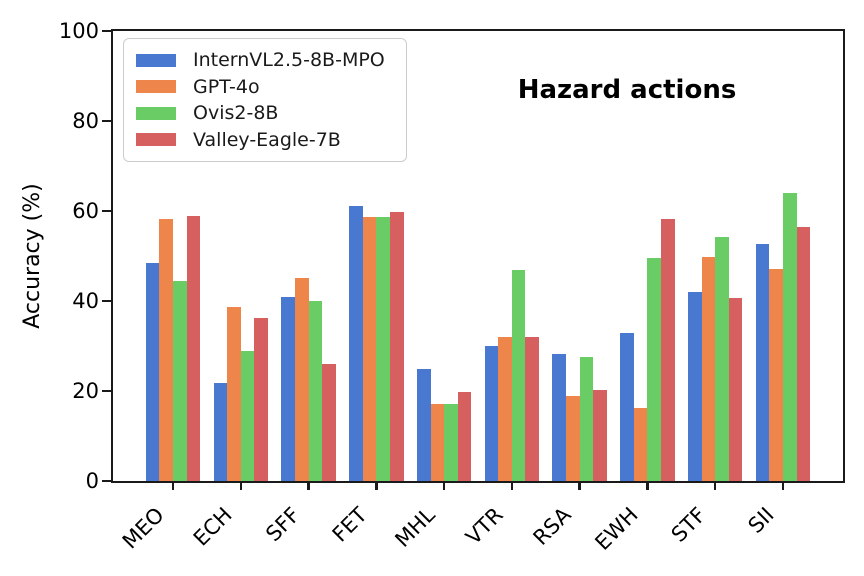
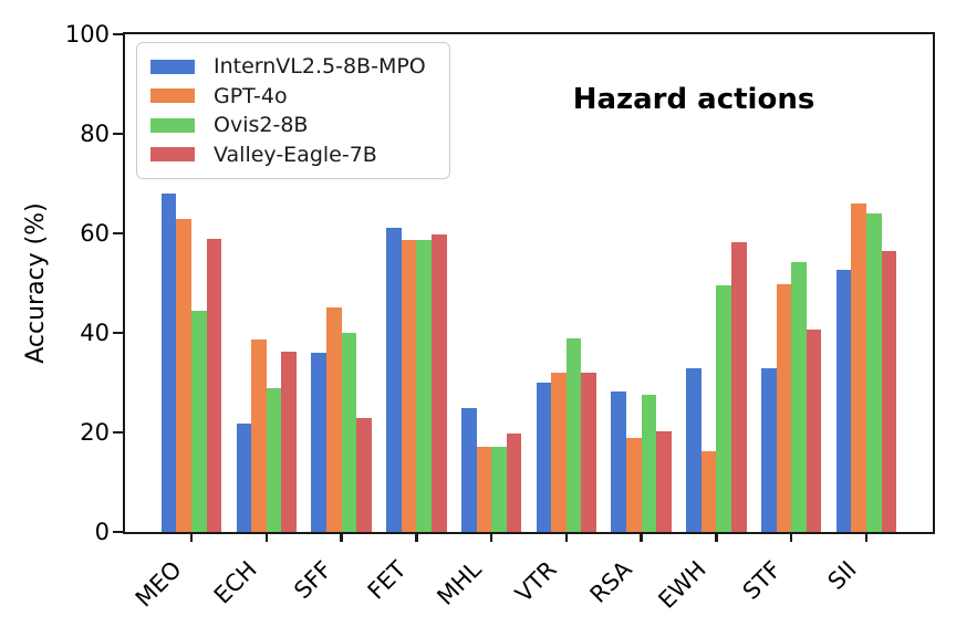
InternVL2.5-8B-MPO/MEO: 48 -> 68
GPT-4o/MEO: 58 -> 63
InternVL2.5-8B-MPO/SFF: 41 -> 36
Valley-Eagle-7B/SFF: 26 -> 23
Ovis2-8B/VTR: 47 -> 39
InternVL2.5-8B-MPO/STF: 42 -> 33
GPT-4o/SII: 47 -> 66
